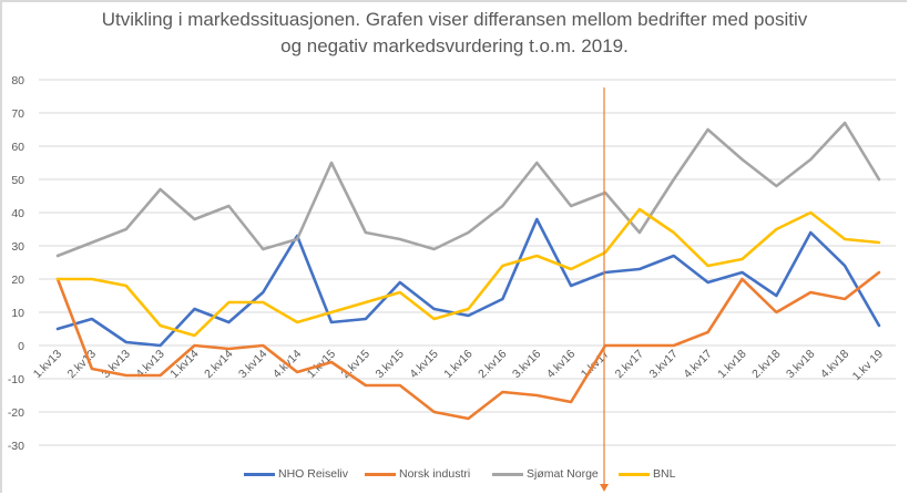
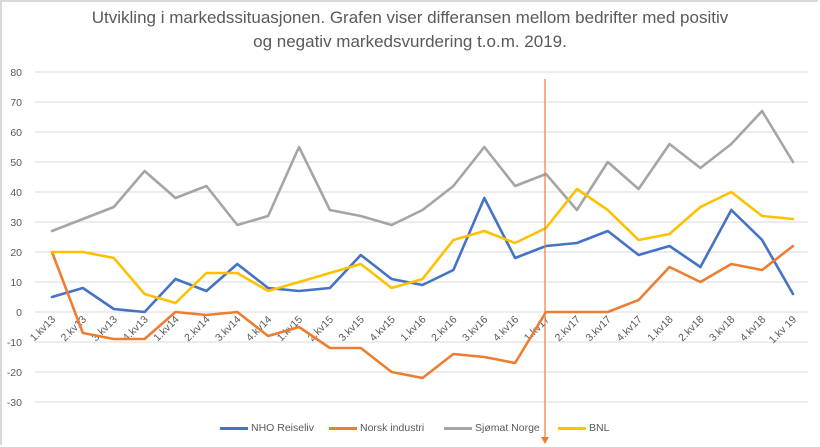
NHO Reiseliv/4.kv14: 33 -> 8
Sjømat Norge/4.kv17: 65 -> 41
Norsk industri/1.kv18: 20 -> 15
